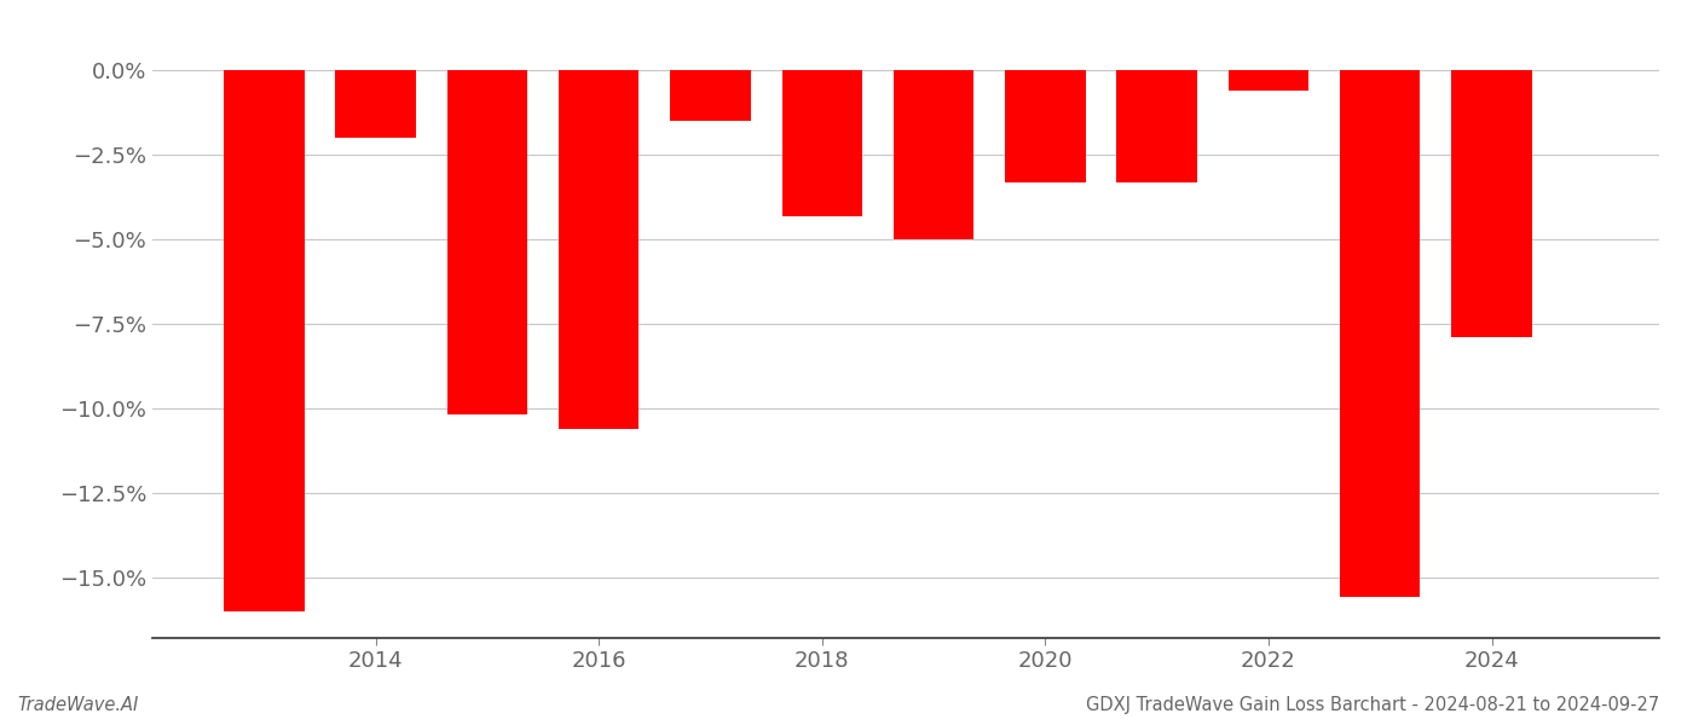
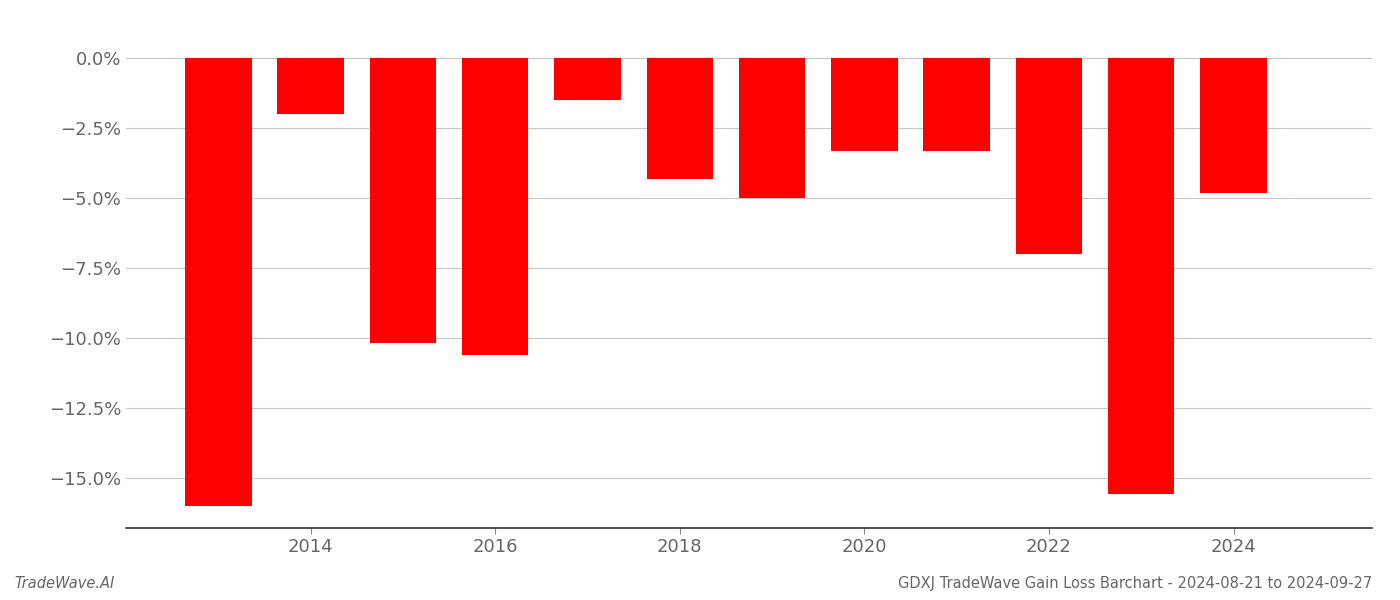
2022: -0.6% -> -7.0%
2024: -7.9% -> -4.8%
